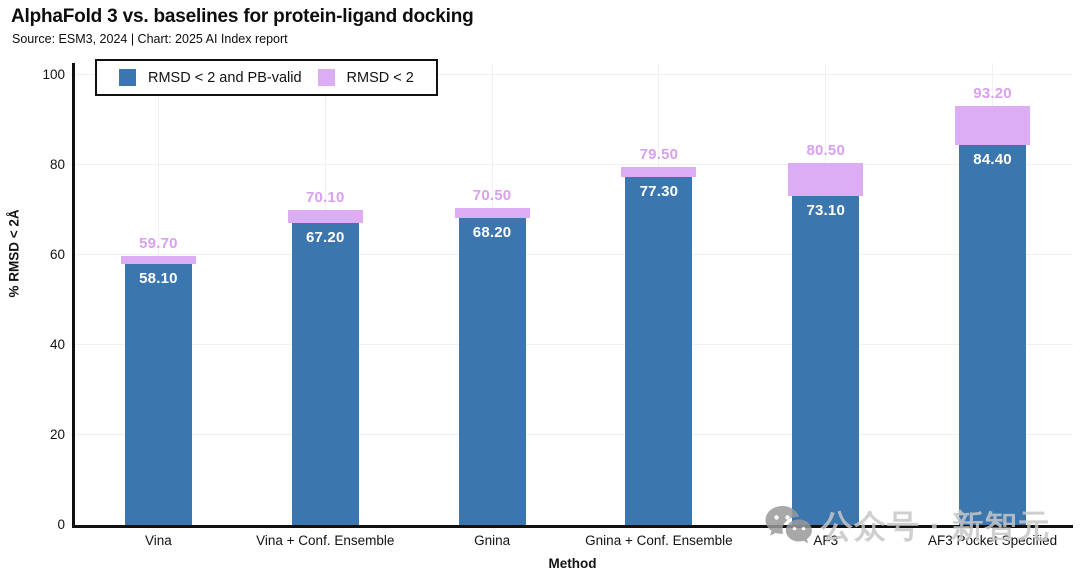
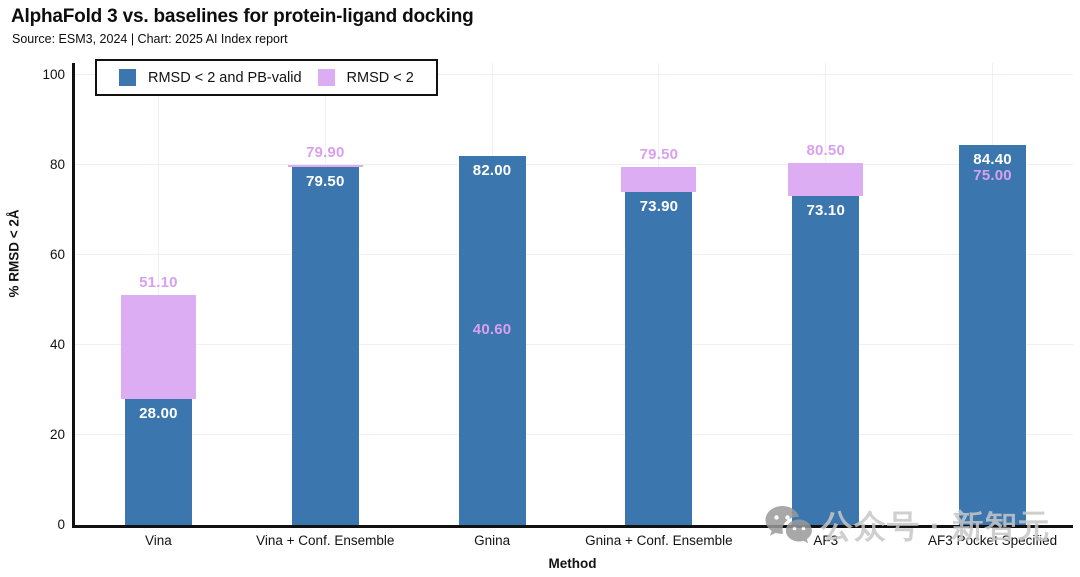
RMSD < 2 and PB-valid/Vina: 58.10 -> 28.00
RMSD < 2/Vina: 59.70 -> 51.10
RMSD < 2 and PB-valid/Vina + Conf. Ensemble: 67.20 -> 79.50
RMSD < 2/Vina + Conf. Ensemble: 70.10 -> 79.90
RMSD < 2 and PB-valid/Gnina: 68.20 -> 82.00
RMSD < 2/Gnina: 70.50 -> 40.60
RMSD < 2 and PB-valid/Gnina + Conf. Ensemble: 77.30 -> 73.90
RMSD < 2/AF3 Pocket Specified: 93.20 -> 75.00
